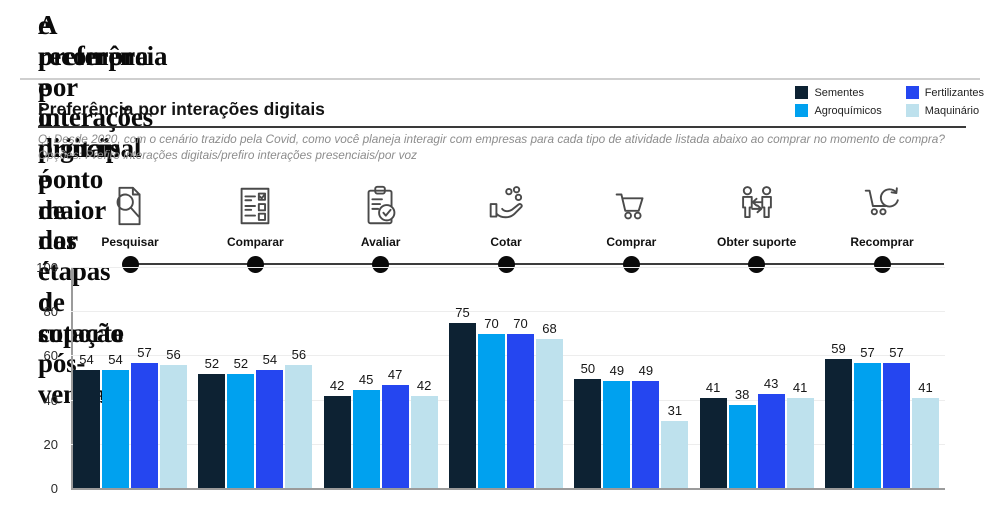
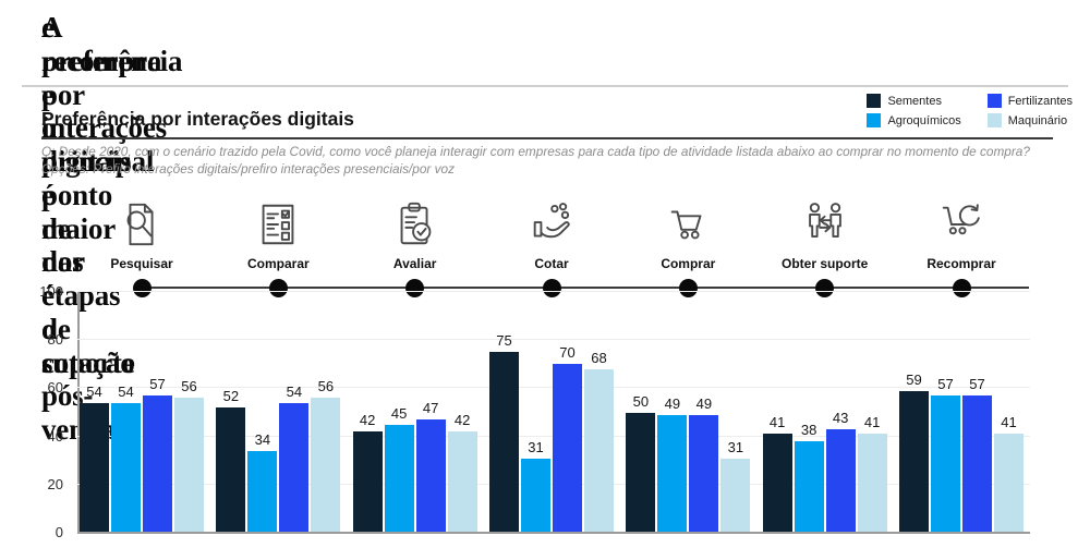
Agroquímicos/Comparar: 52 -> 34
Agroquímicos/Cotar: 70 -> 31
